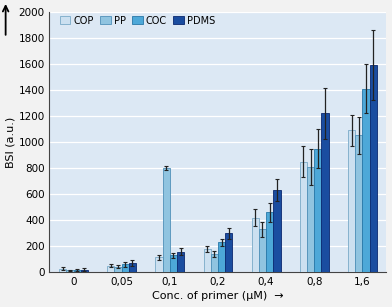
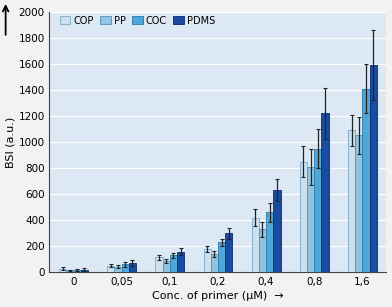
PP/0,1: 800 -> 90
